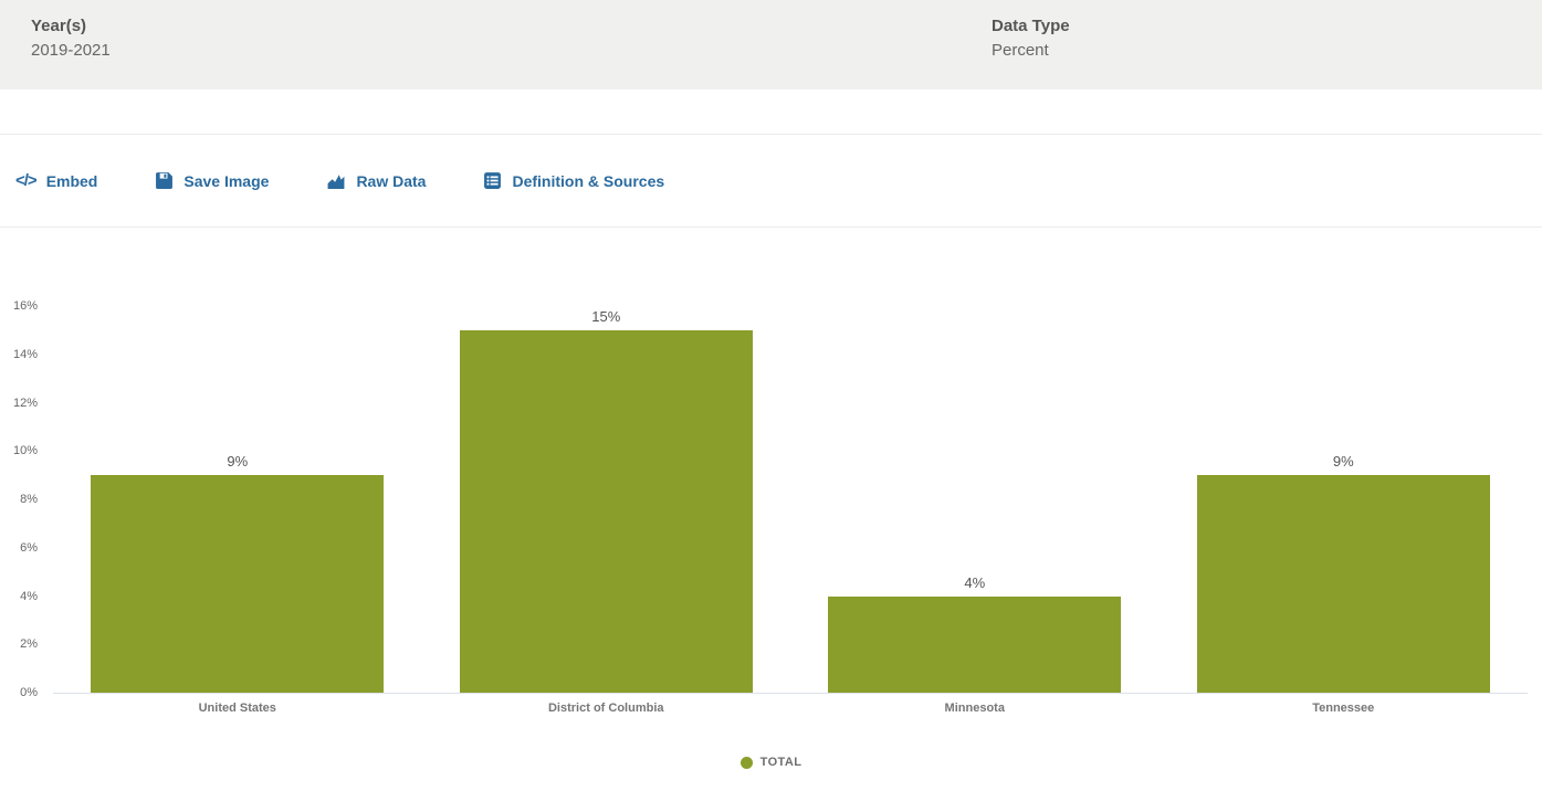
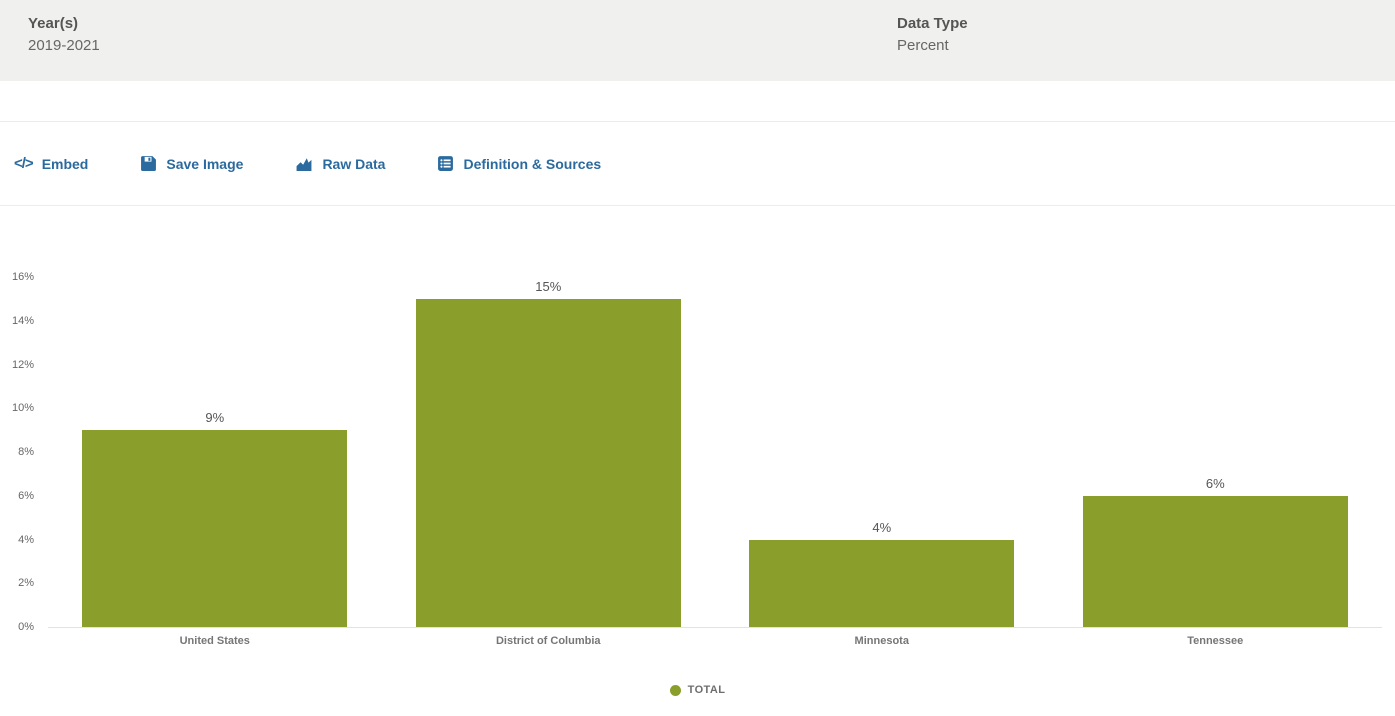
Tennessee: 9% -> 6%
